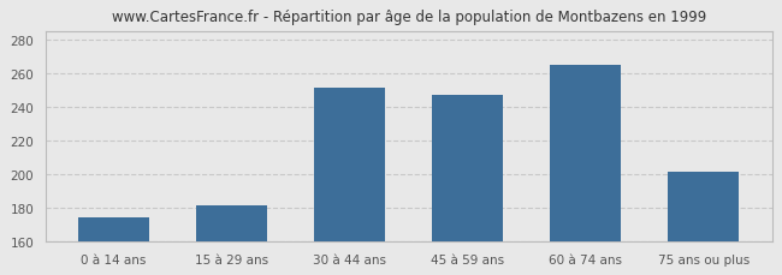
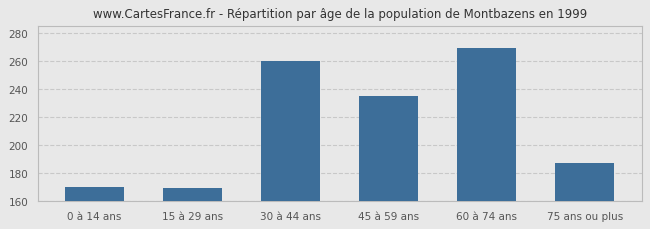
0 à 14 ans: 174 -> 170
15 à 29 ans: 181 -> 169
30 à 44 ans: 251 -> 260
45 à 59 ans: 247 -> 235
60 à 74 ans: 265 -> 269
75 ans ou plus: 201 -> 187
